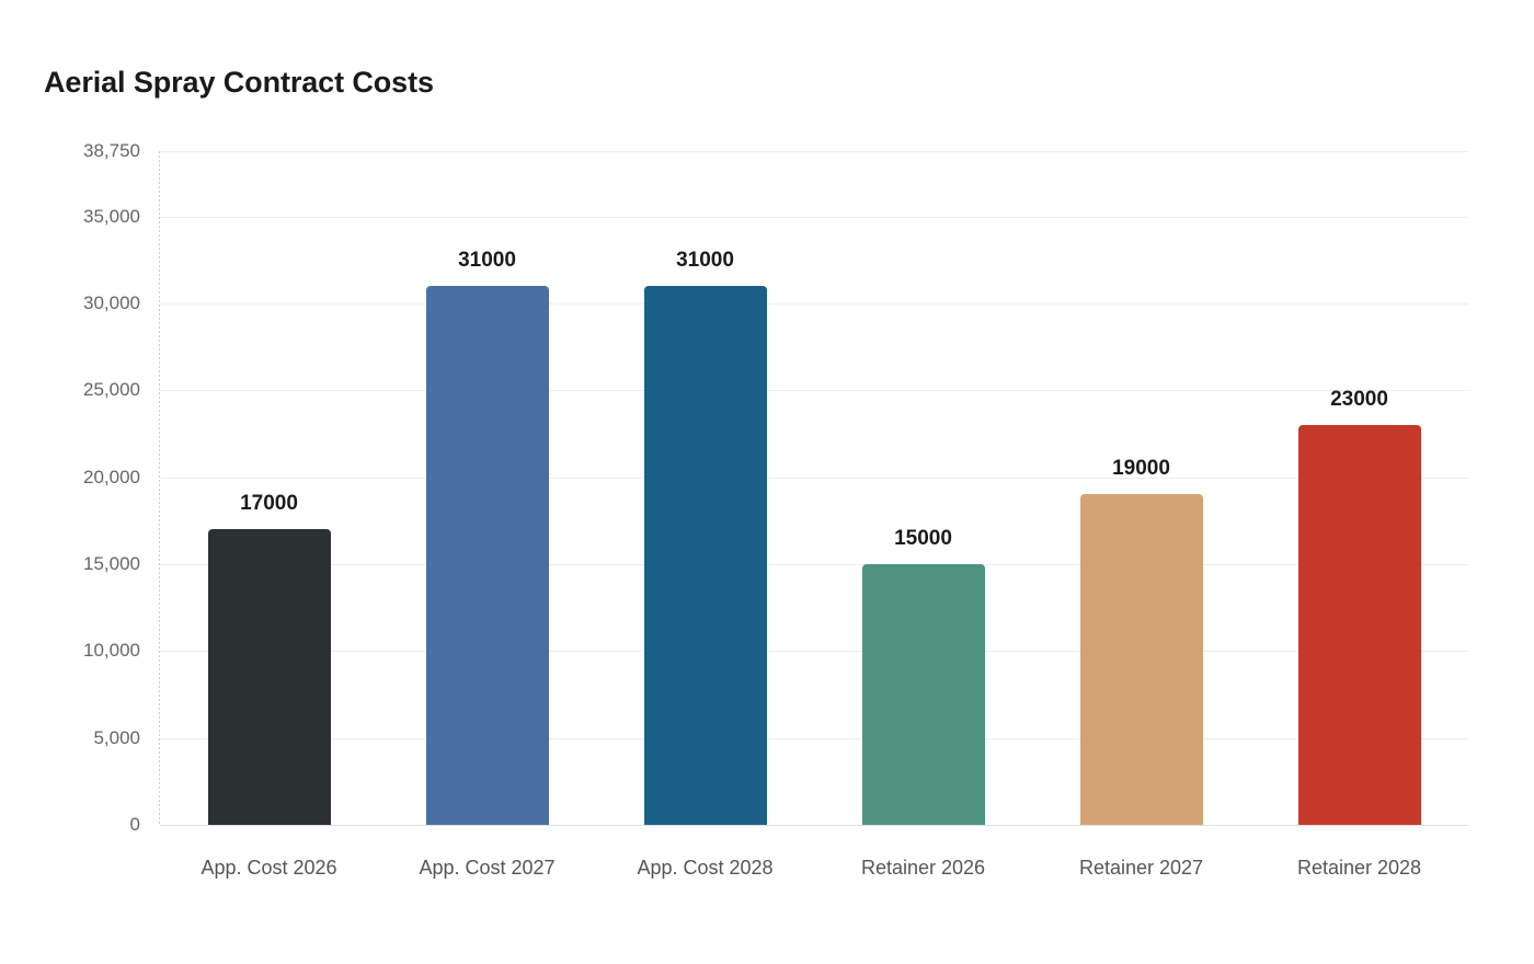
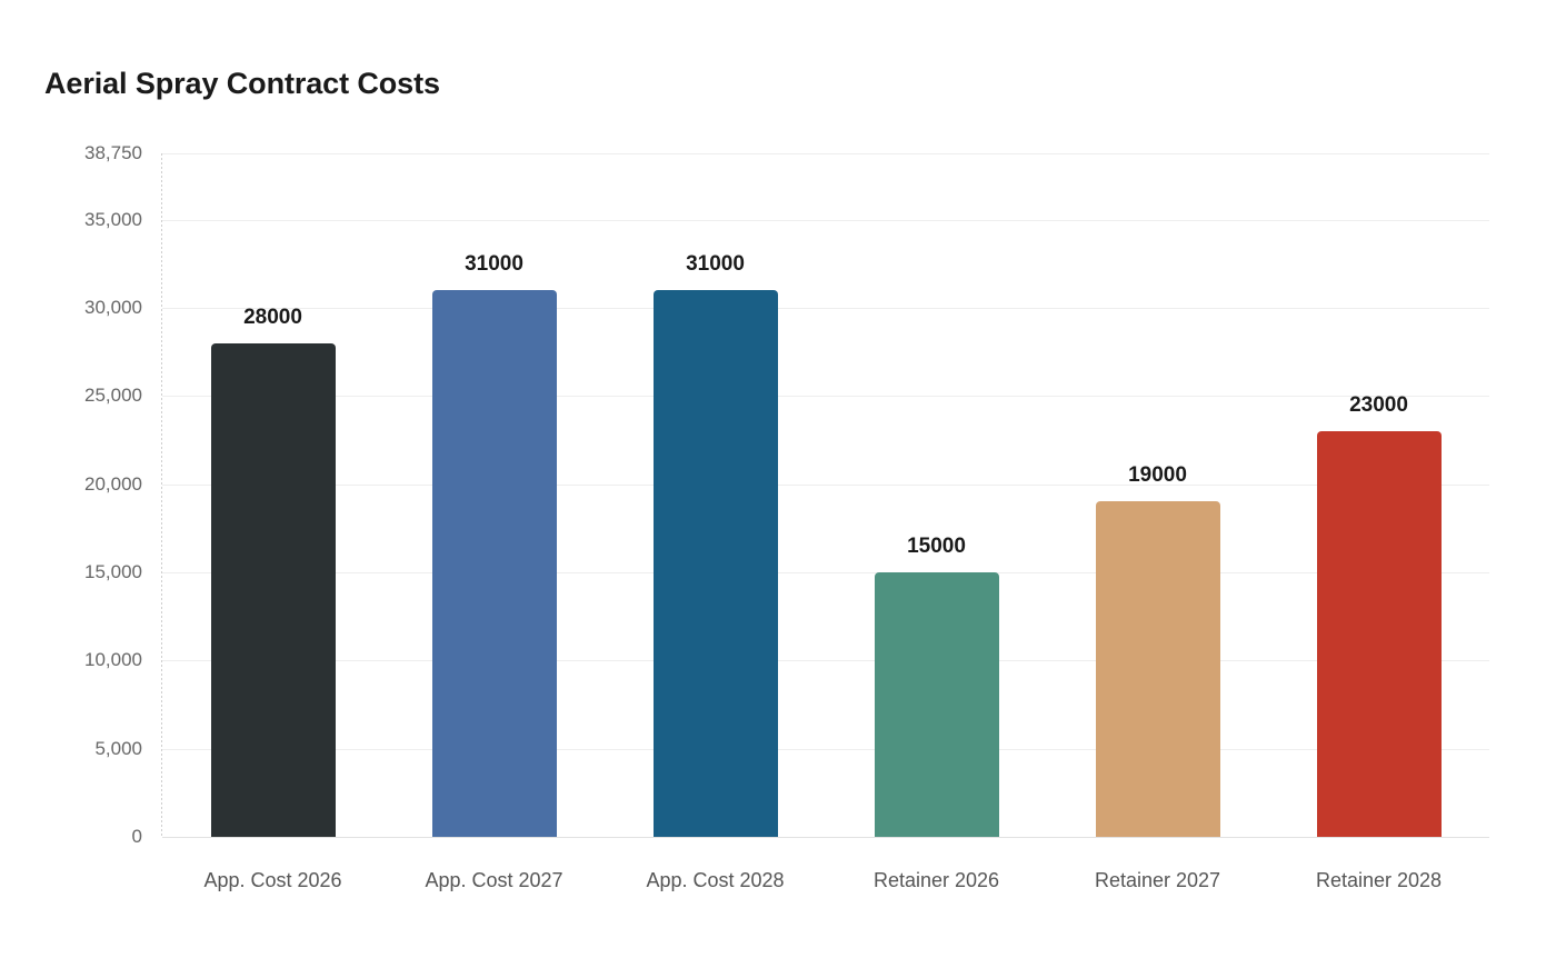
App. Cost 2026: 17000 -> 28000
